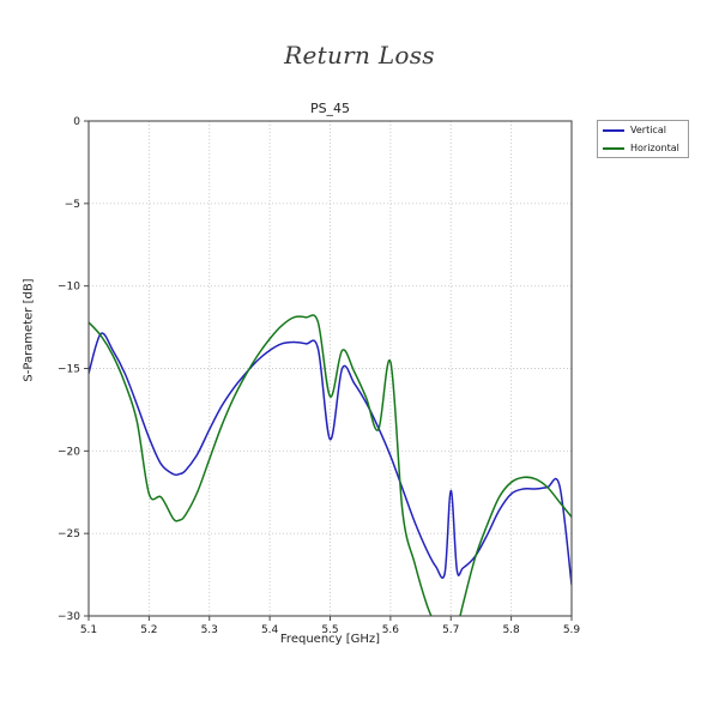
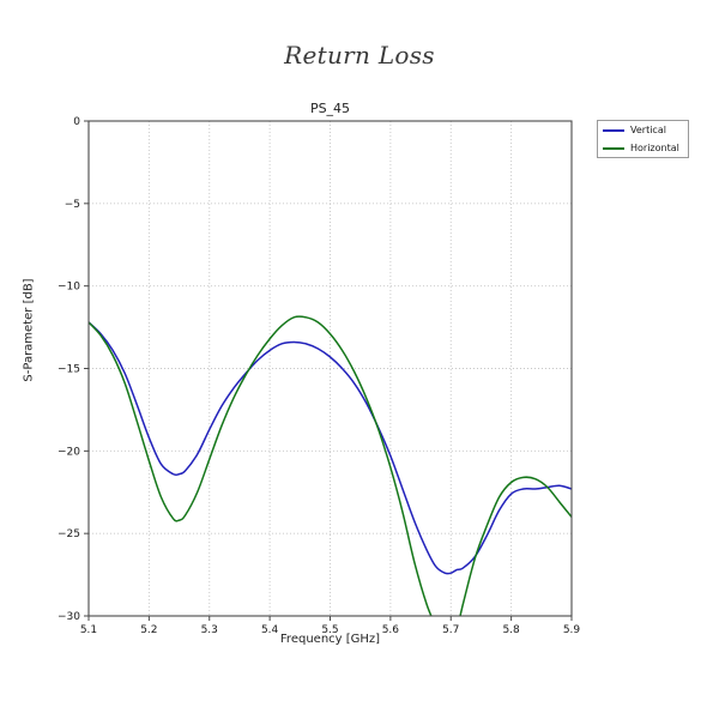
Vertical/5.1: -15.3 -> -12.2
Horizontal/5.2: -22.6 -> -20.6
Vertical/5.5: -19.3 -> -14.3
Horizontal/5.5: -16.7 -> -12.9
Horizontal/5.6: -14.6 -> -21.0
Vertical/5.7: -22.4 -> -27.4
Vertical/5.9: -28.1 -> -22.3
